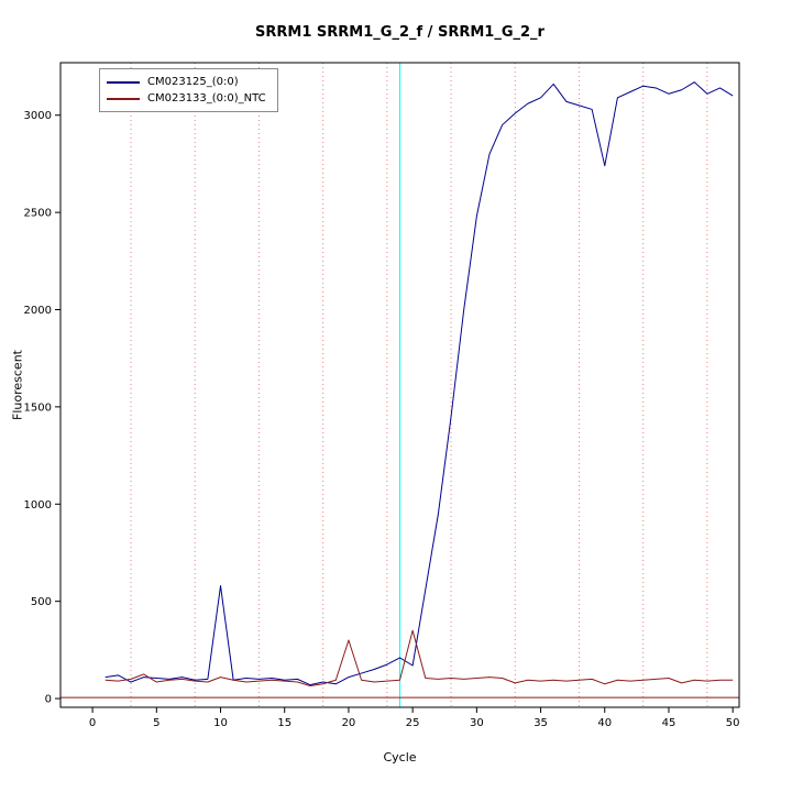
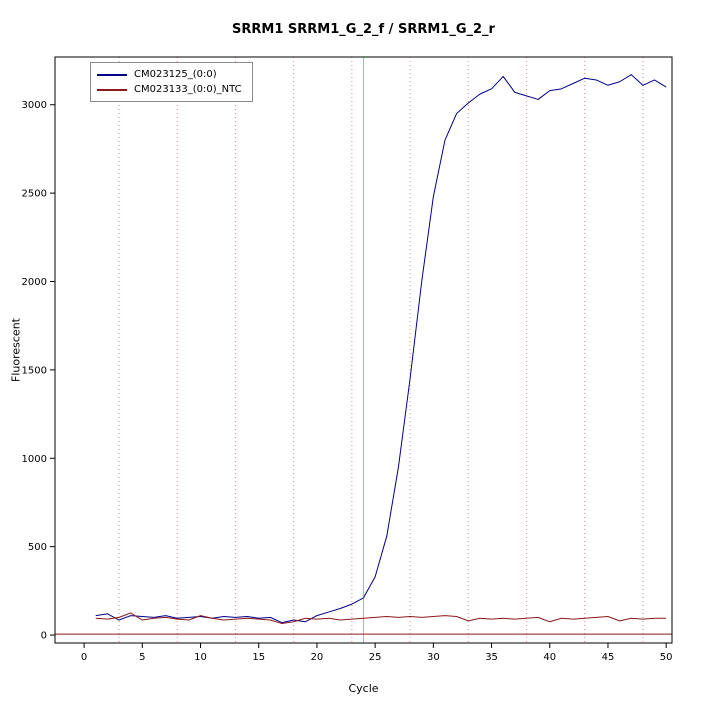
CM023125_(0:0)/10: 580 -> 100
CM023133_(0:0)_NTC/20: 300 -> 90
CM023125_(0:0)/25: 170 -> 330
CM023133_(0:0)_NTC/25: 350 -> 100
CM023125_(0:0)/40: 2740 -> 3080
